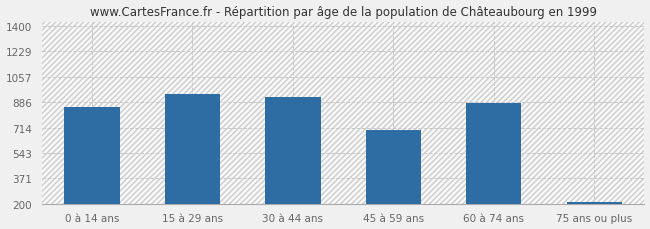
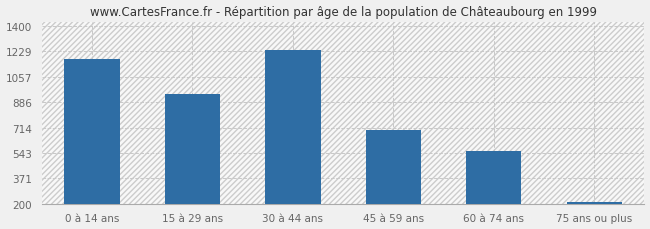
0 à 14 ans: 850 -> 1180
30 à 44 ans: 920 -> 1240
60 à 74 ans: 880 -> 560
